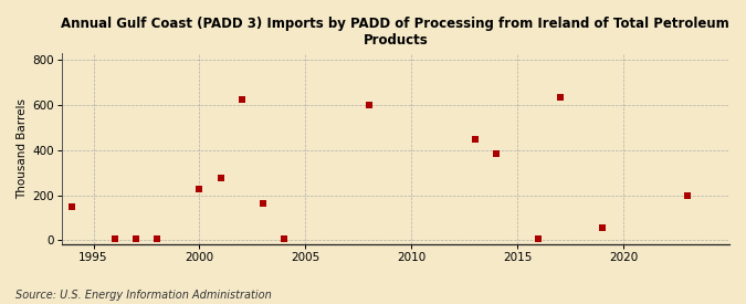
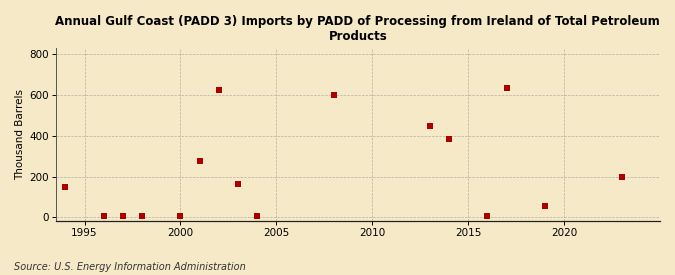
2000: 230 -> 5
